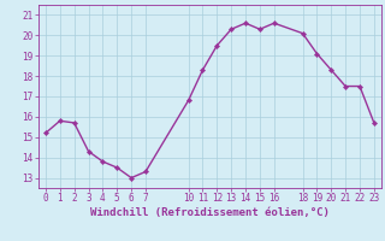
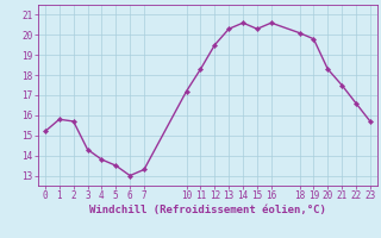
10: 16.8 -> 17.2
19: 19.1 -> 19.8
22: 17.5 -> 16.6
